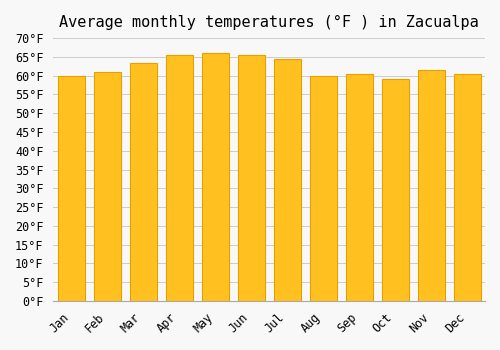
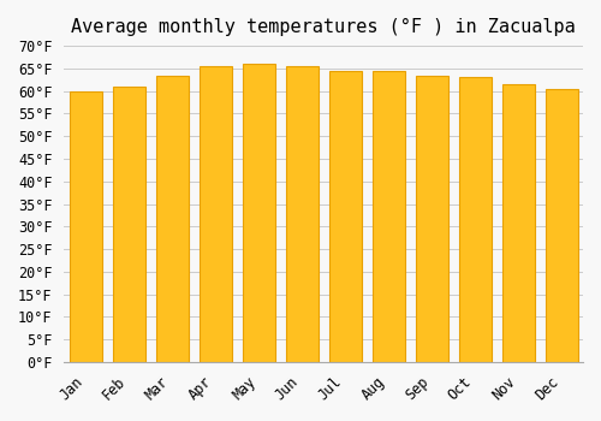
Aug: 60.0°F -> 64.5°F
Sep: 60.5°F -> 63.5°F
Oct: 59.0°F -> 63.0°F
